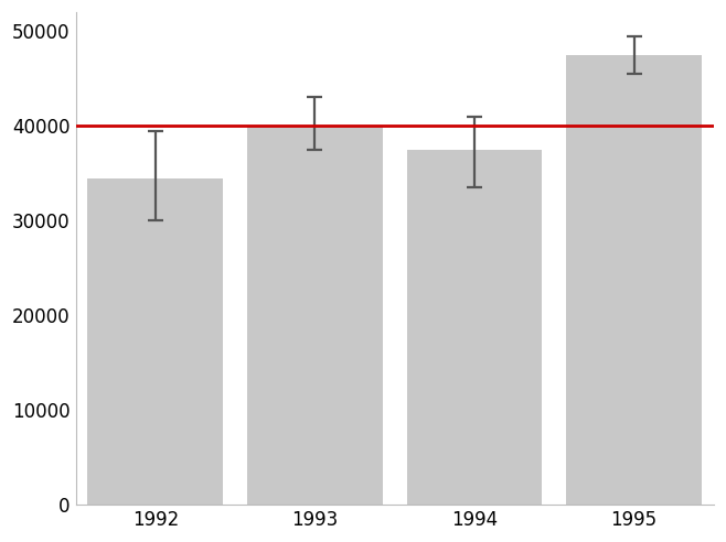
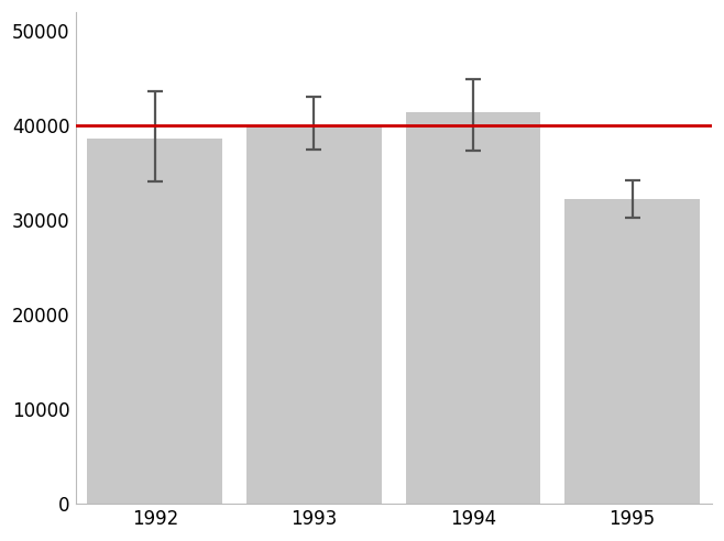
1992: 34500 -> 38600
1994: 37500 -> 41400
1995: 47500 -> 32200
